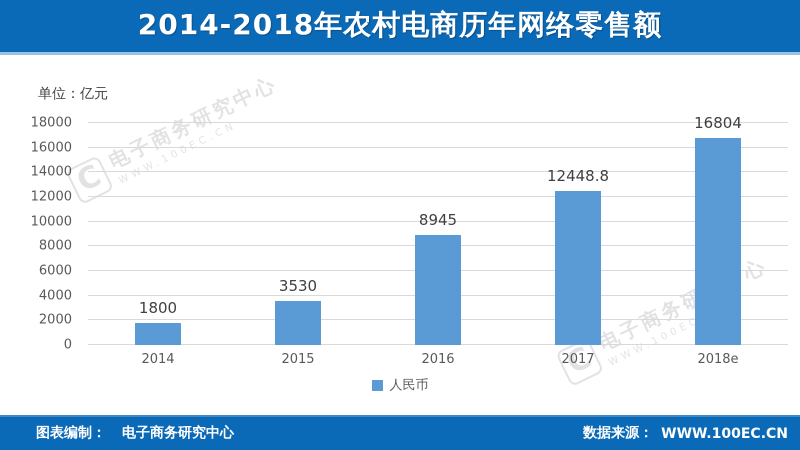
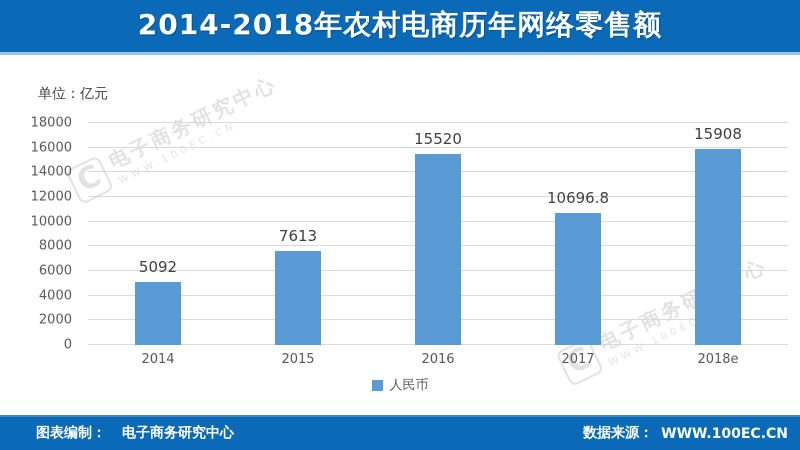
2014: 1800 -> 5092
2015: 3530 -> 7613
2016: 8945 -> 15520
2017: 12448.8 -> 10696.8
2018e: 16804 -> 15908
